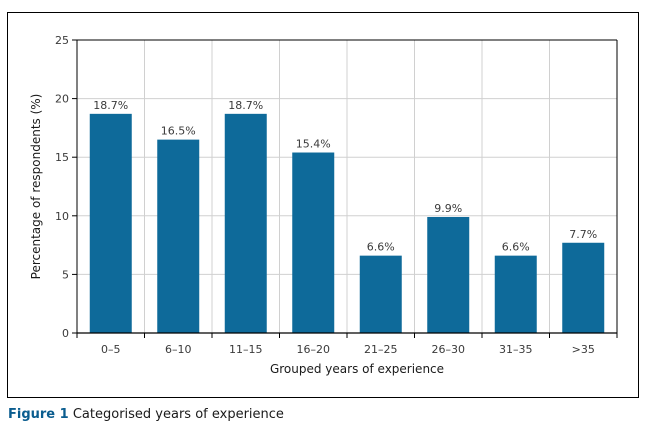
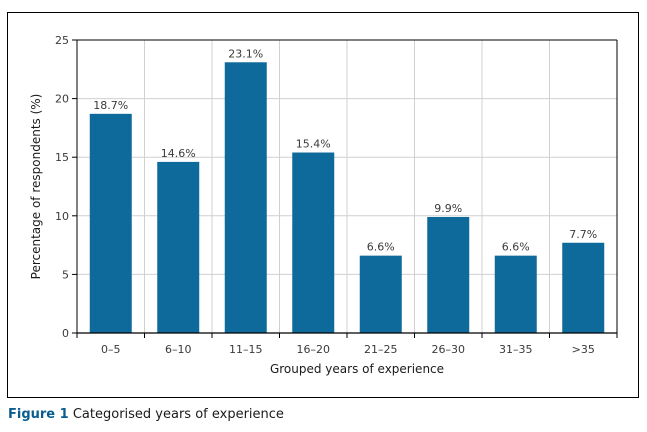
6–10: 16.5% -> 14.6%
11–15: 18.7% -> 23.1%
